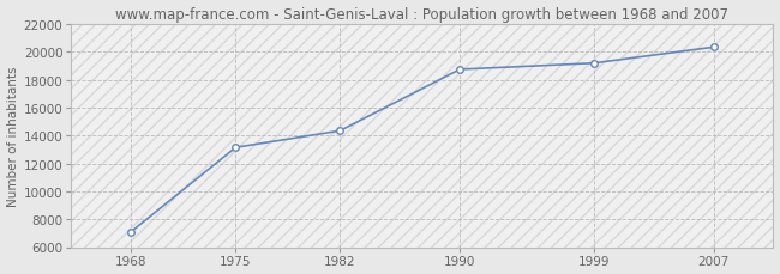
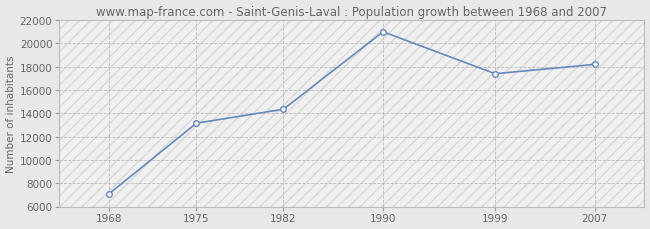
1990: 18800 -> 21000
1999: 19200 -> 17400
2007: 20400 -> 18200
